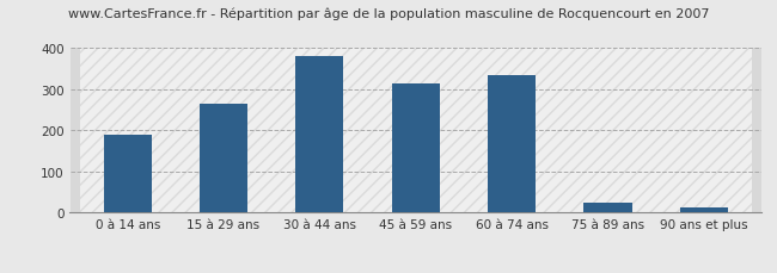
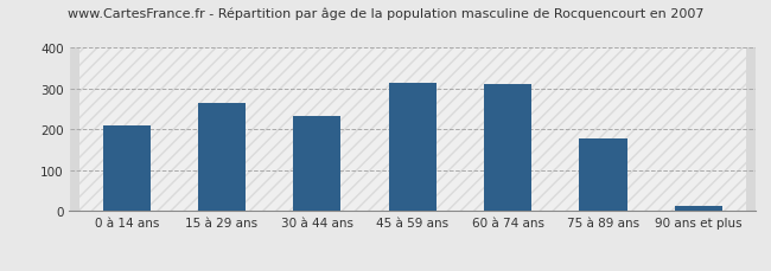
0 à 14 ans: 190 -> 210
30 à 44 ans: 380 -> 233
60 à 74 ans: 335 -> 310
75 à 89 ans: 25 -> 178
